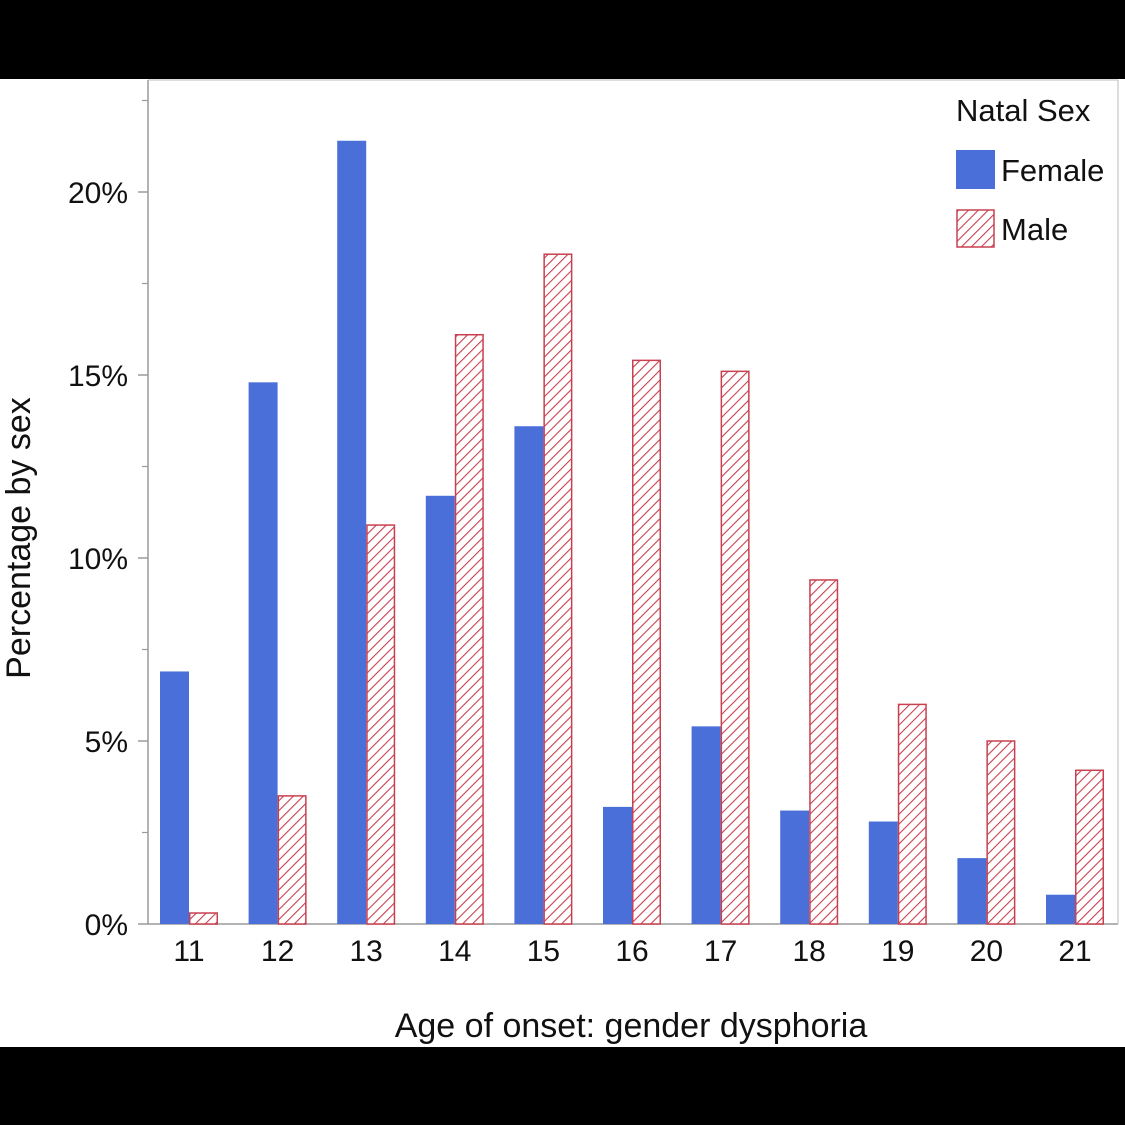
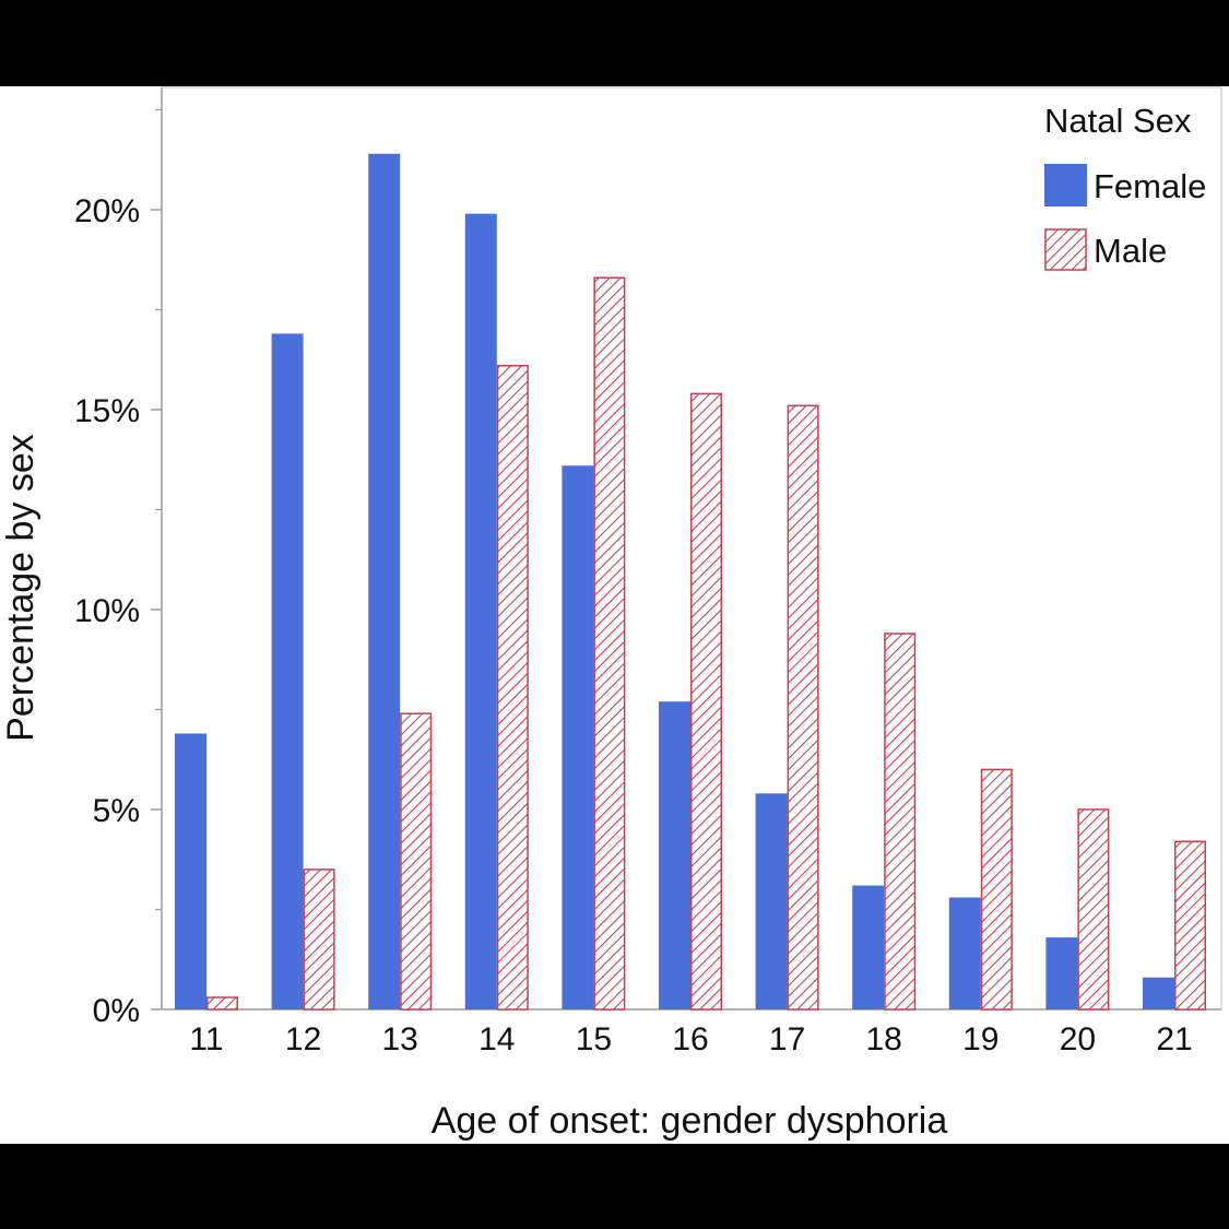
Female/12: 14.8% -> 16.9%
Male/13: 10.9% -> 7.4%
Female/14: 11.7% -> 19.9%
Female/16: 3.2% -> 7.7%
